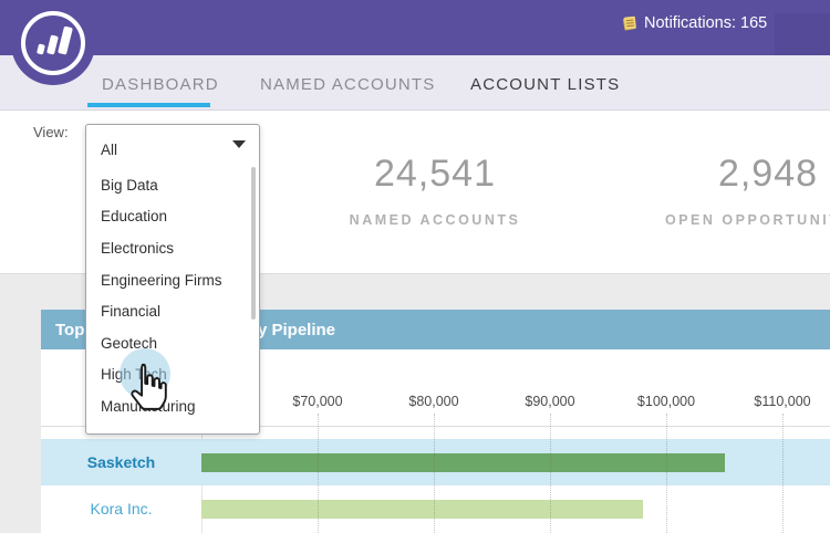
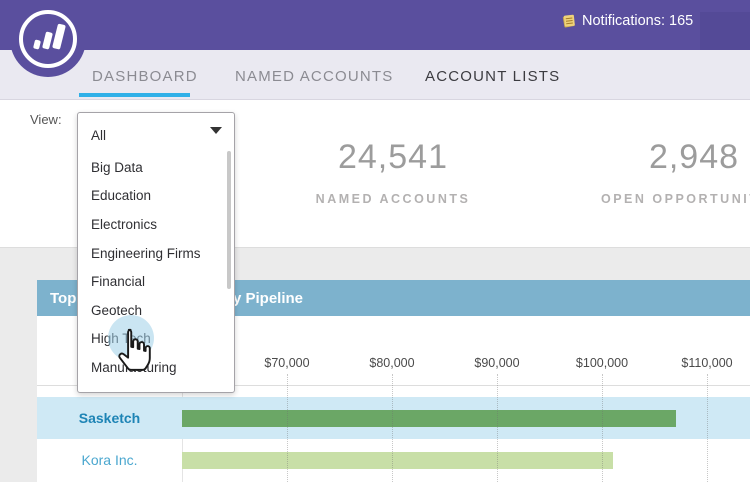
Sasketch: $105000 -> $107000
Kora Inc.: $98000 -> $101000
